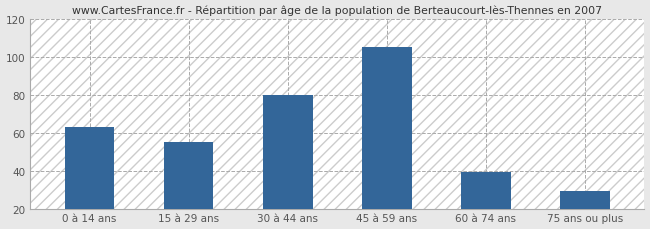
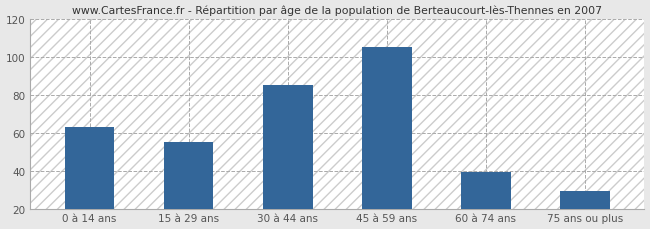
30 à 44 ans: 80 -> 85
